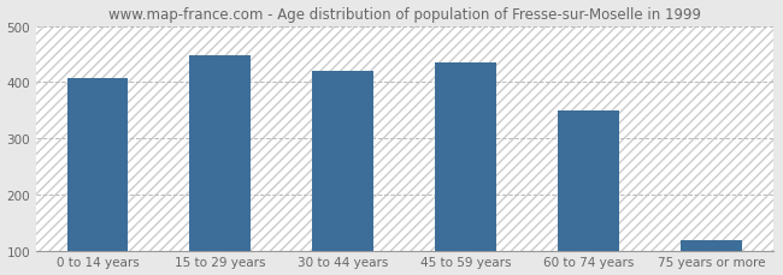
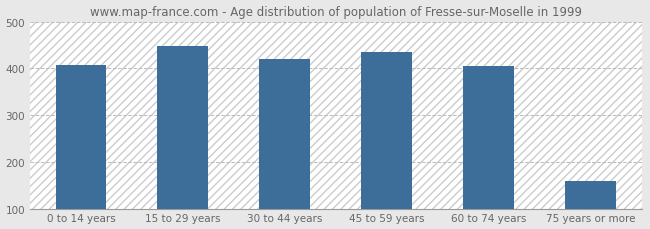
60 to 74 years: 350 -> 405
75 years or more: 120 -> 160
